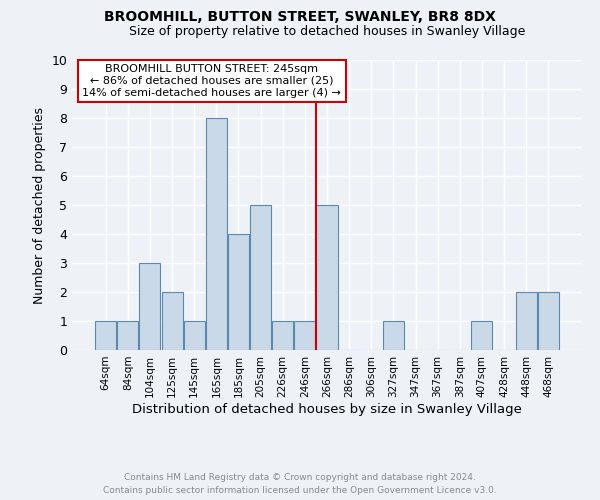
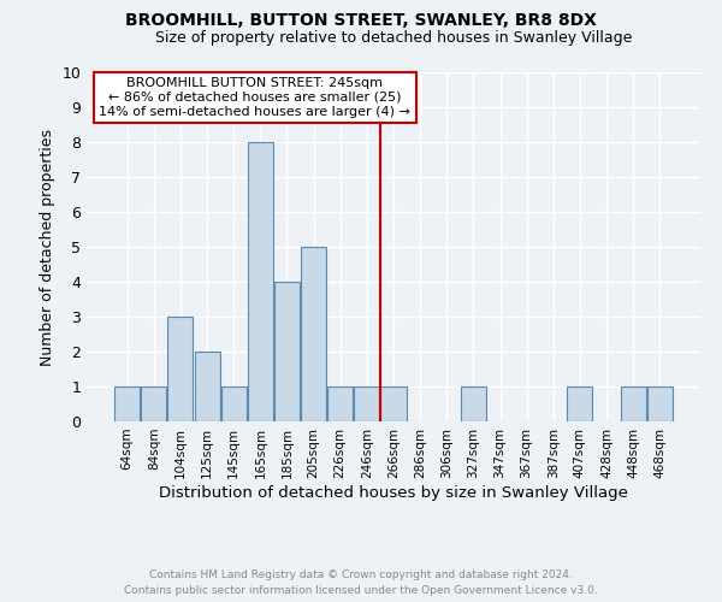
266sqm: 5 -> 1
448sqm: 2 -> 1
468sqm: 2 -> 1
